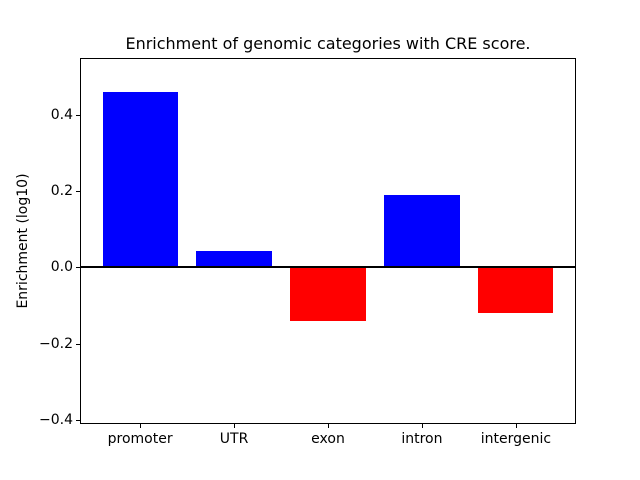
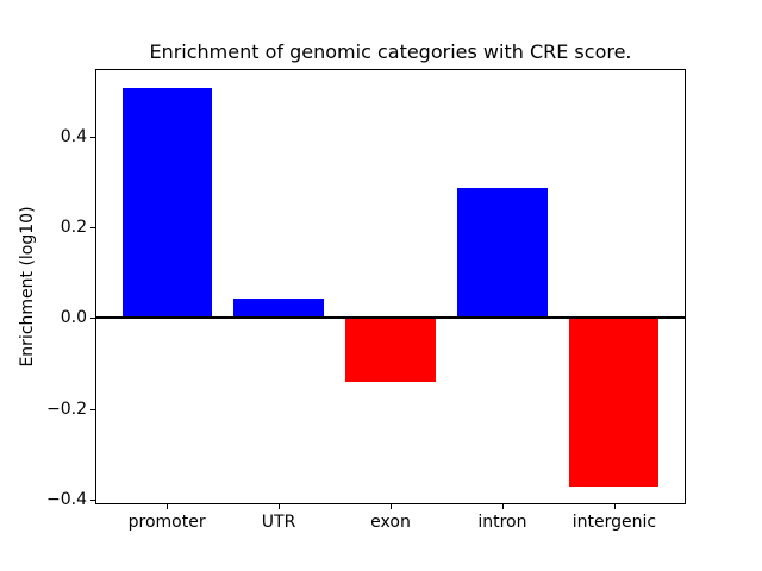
promoter: 0.46 -> 0.51
intron: 0.19 -> 0.28
intergenic: -0.12 -> -0.37
